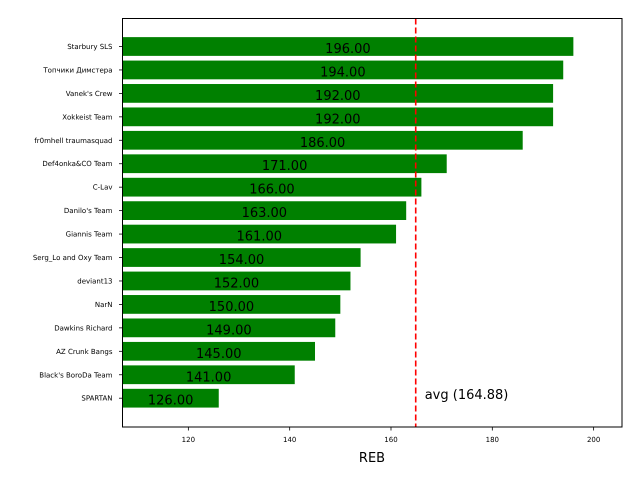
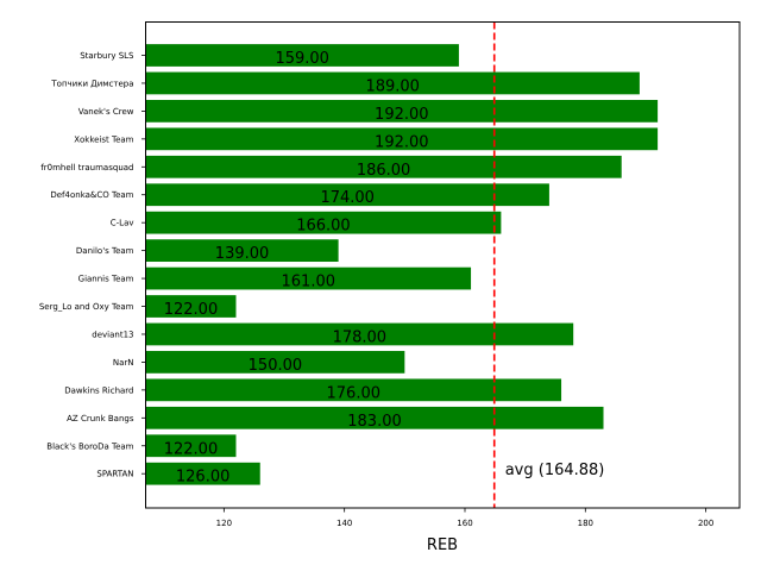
Starbury SLS: 196.00 -> 159.00
Топчики Димстера: 194.00 -> 189.00
Def4onka&CO Team: 171.00 -> 174.00
Danilo's Team: 163.00 -> 139.00
Serg_Lo and Oxy Team: 154.00 -> 122.00
deviant13: 152.00 -> 178.00
Dawkins Richard: 149.00 -> 176.00
AZ Crunk Bangs: 145.00 -> 183.00
Black's BoroDa Team: 141.00 -> 122.00
